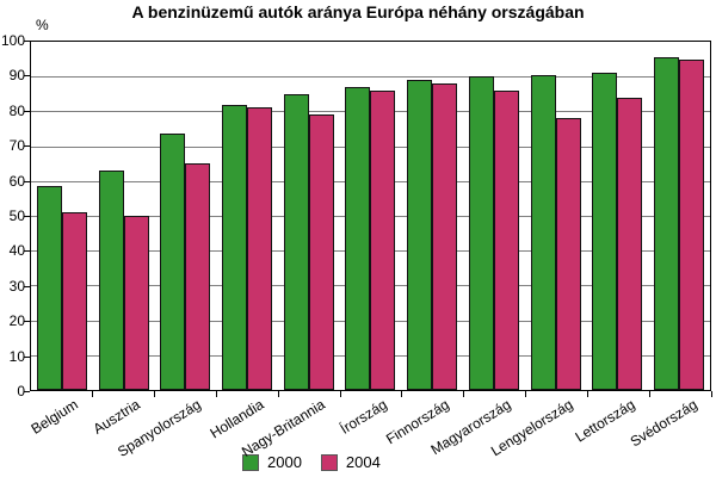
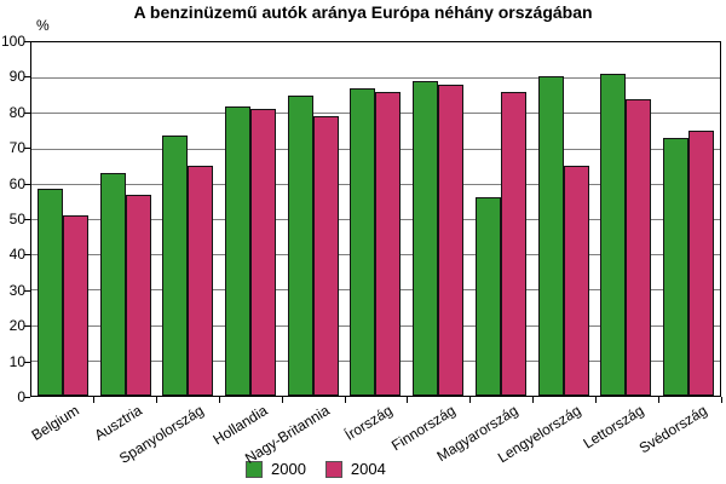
2004/Ausztria: 50 -> 57
2000/Magyarország: 90 -> 56
2004/Lengyelország: 78 -> 65
2000/Svédország: 96 -> 73
2004/Svédország: 95 -> 75
